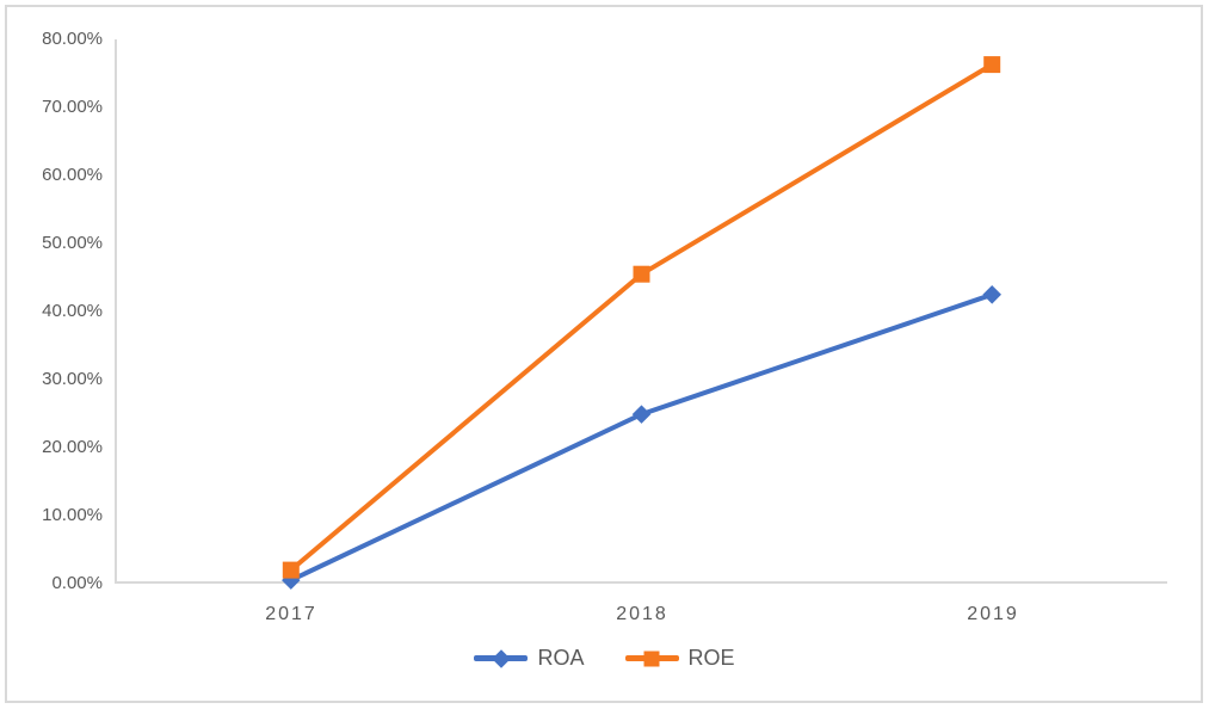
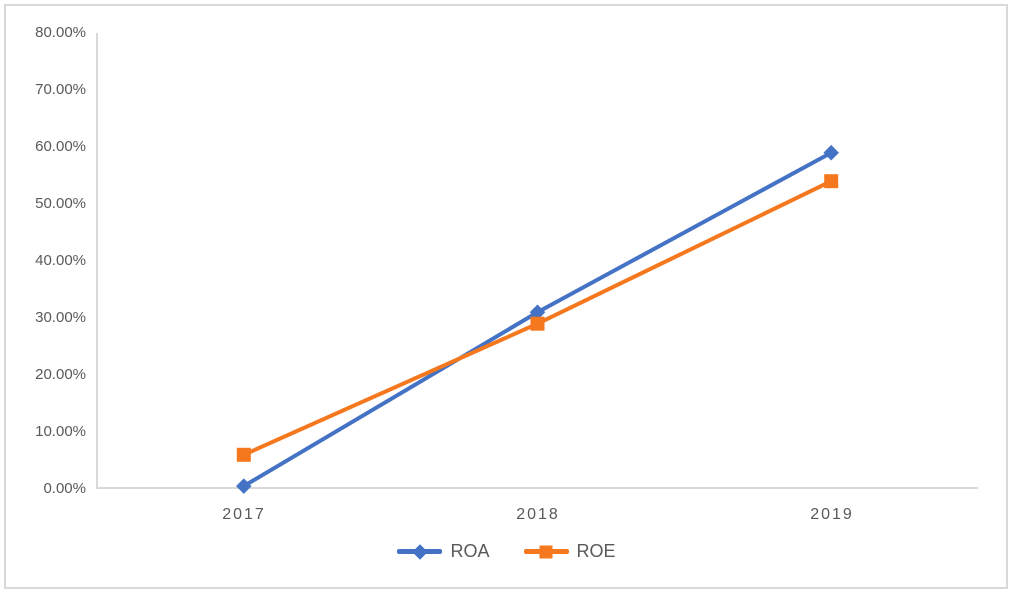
ROE/2017: 2% -> 6%
ROA/2018: 25% -> 31%
ROE/2018: 46% -> 29%
ROA/2019: 42% -> 59%
ROE/2019: 76% -> 54%
